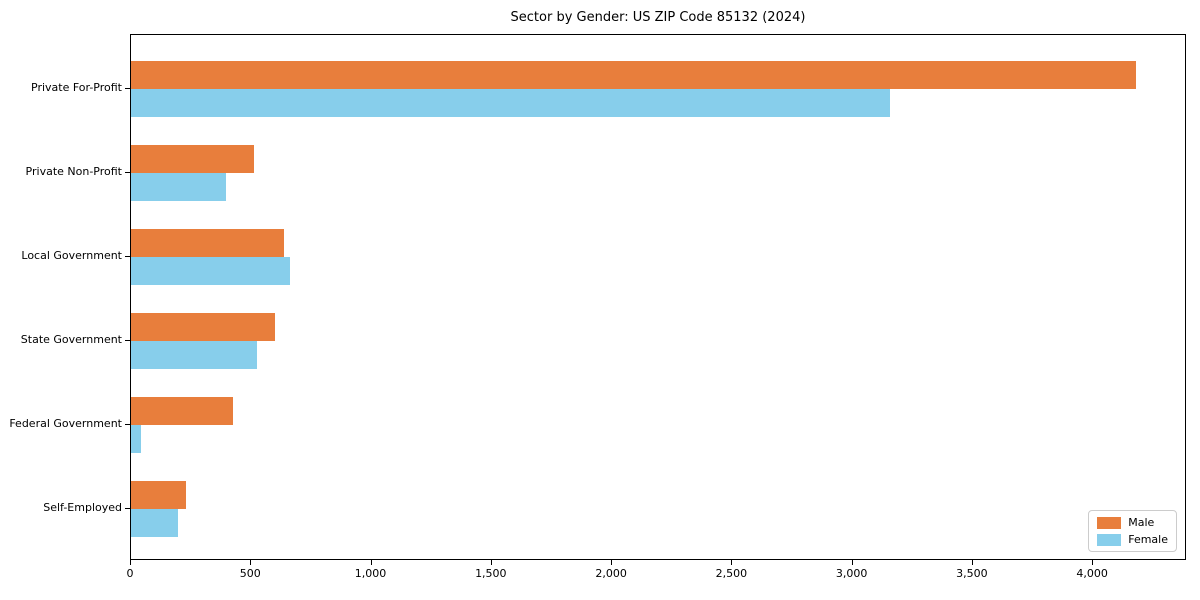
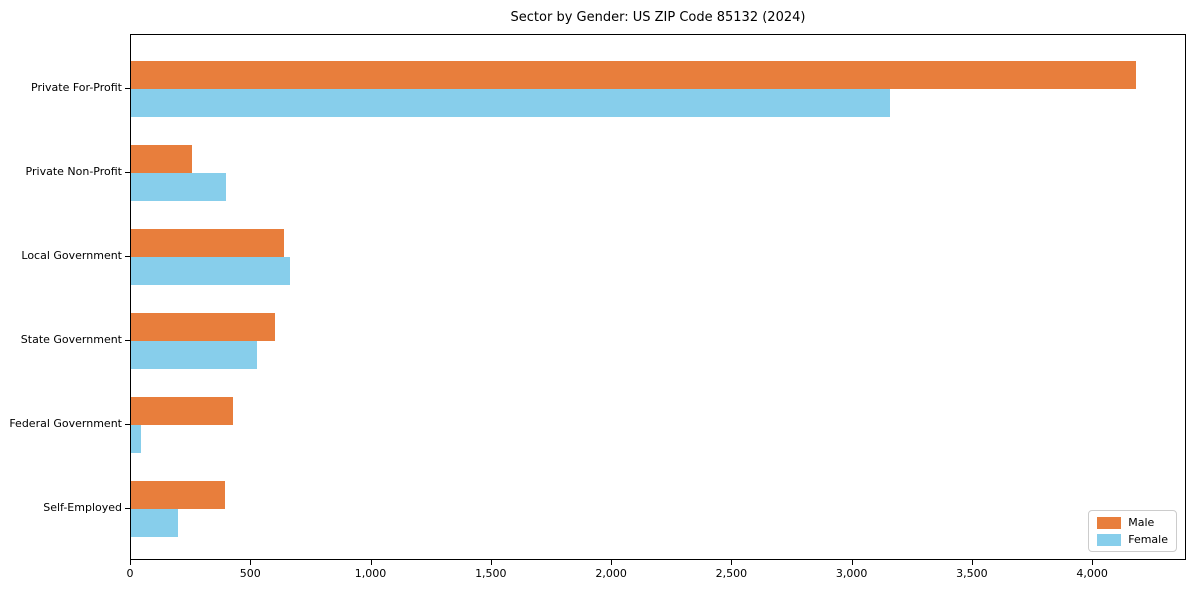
Male/Private Non-Profit: 510 -> 260
Male/Self-Employed: 230 -> 390
